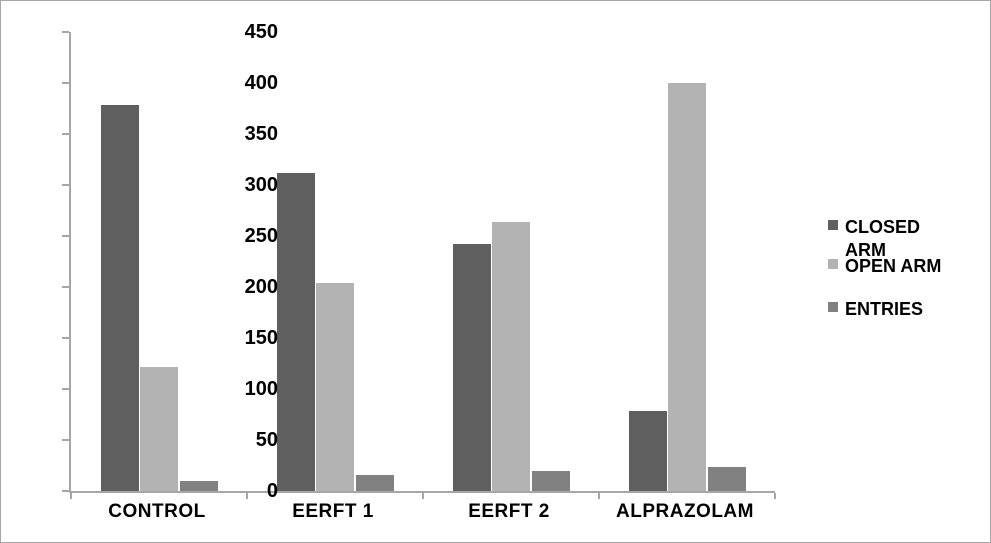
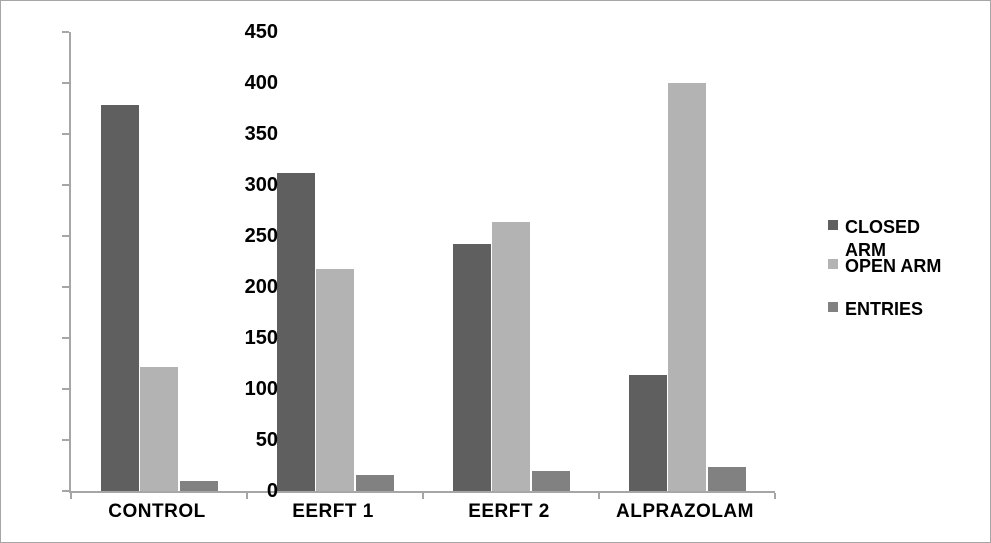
OPEN ARM/EERFT 1: 204 -> 218
CLOSED ARM/ALPRAZOLAM: 78 -> 114
